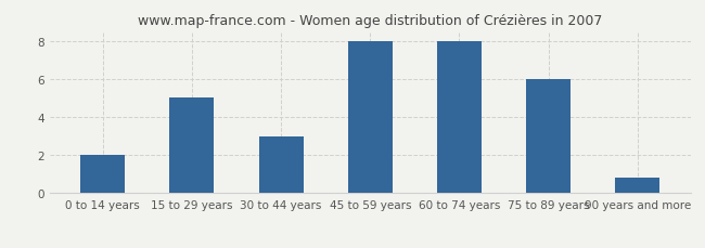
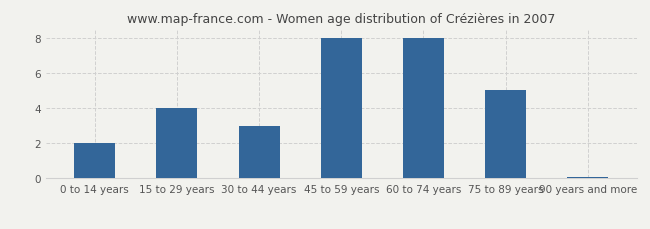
15 to 29 years: 5.0 -> 4.0
75 to 89 years: 6.0 -> 5.0
90 years and more: 0.8 -> 0.1
